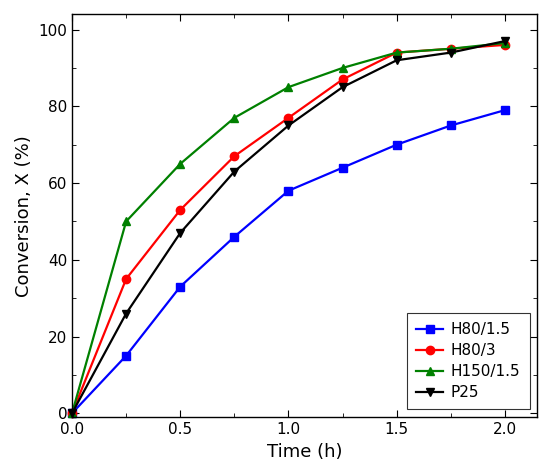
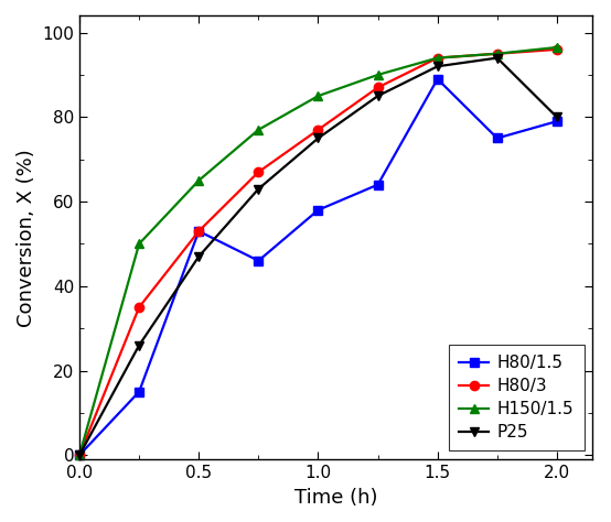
H80/1.5/0.5: 33 -> 53
H80/1.5/1.5: 70 -> 89
P25/2.0: 97 -> 80
